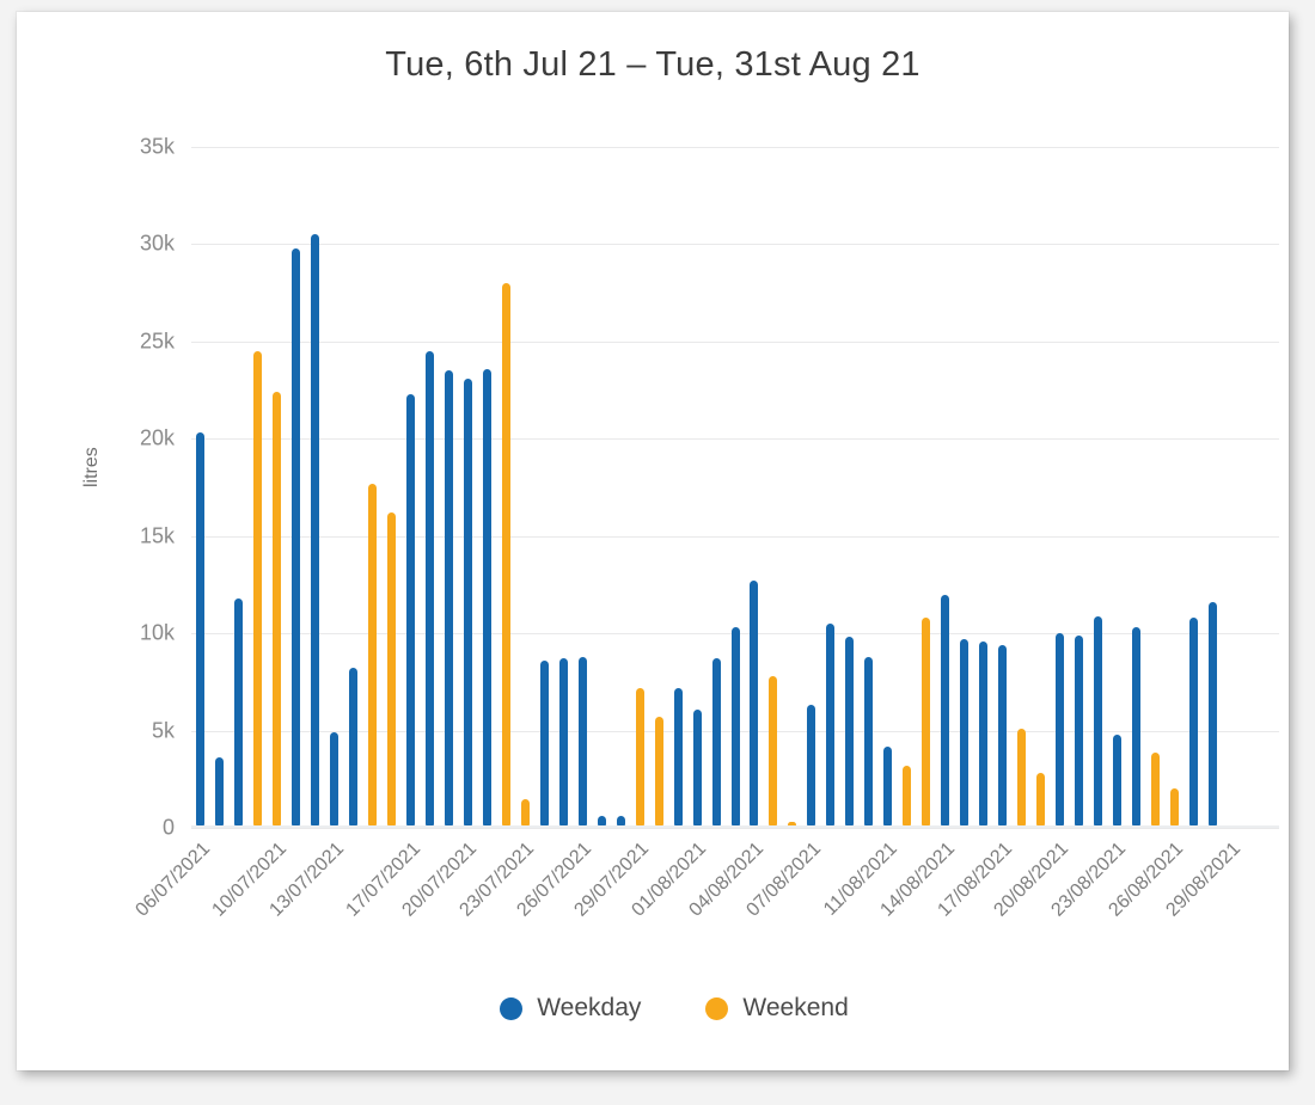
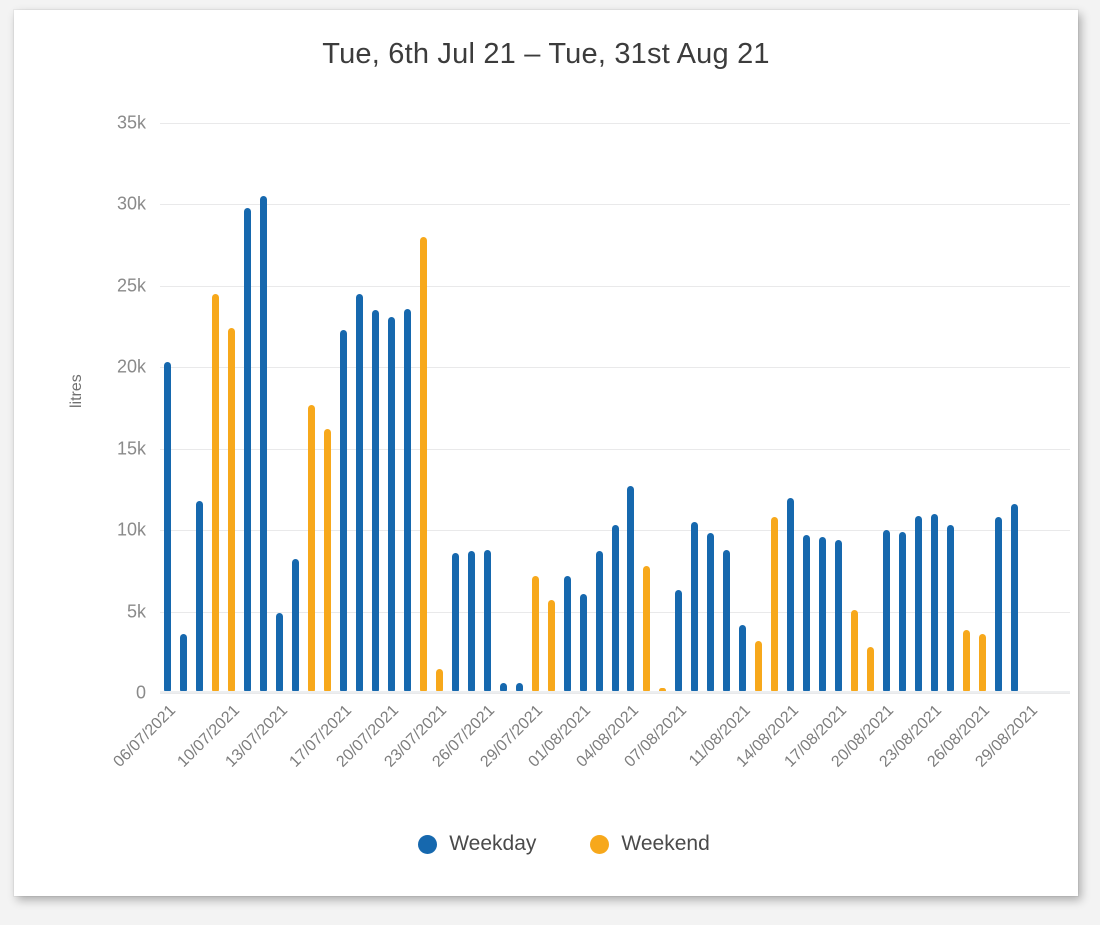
23/08/2021: 4.8k -> 11.0k
26/08/2021: 2.0k -> 3.6k
